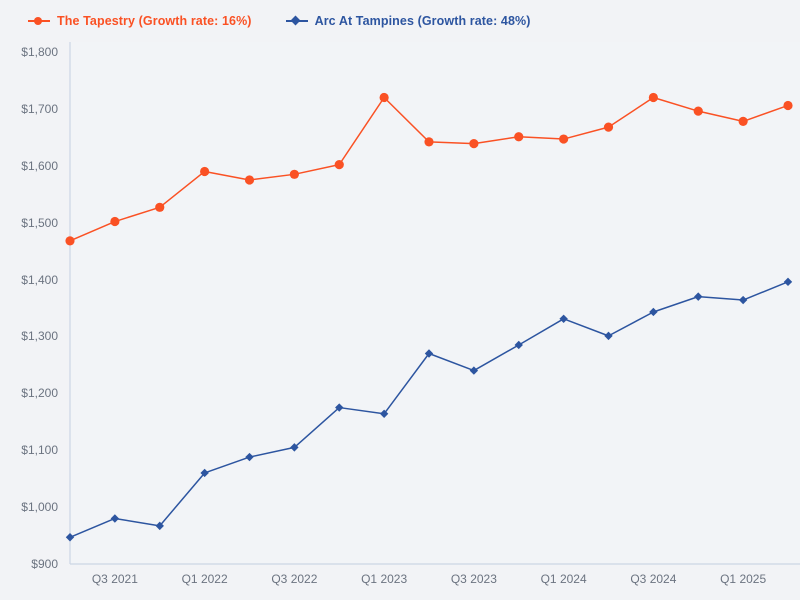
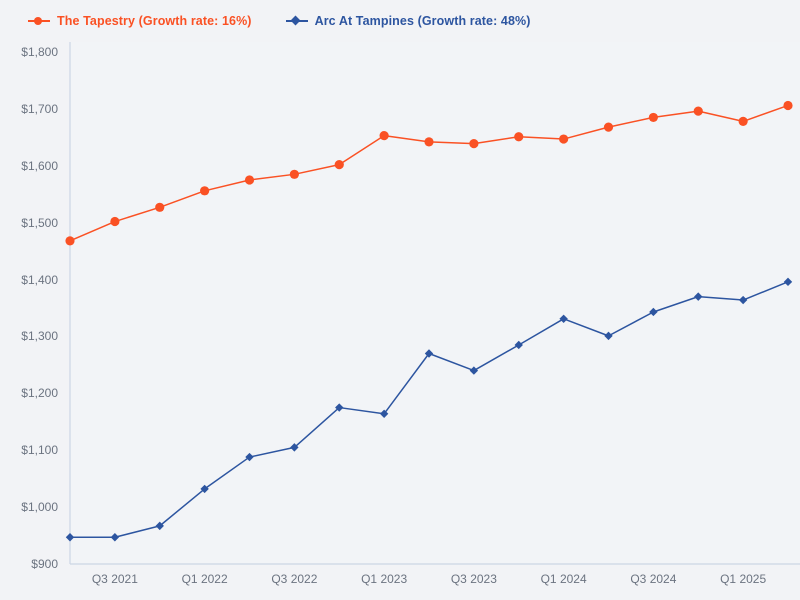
Arc At Tampines (Growth rate: 48%)/Q3 2021: $980 -> $950
The Tapestry (Growth rate: 16%)/Q1 2022: $1590 -> $1560
Arc At Tampines (Growth rate: 48%)/Q1 2022: $1060 -> $1030
The Tapestry (Growth rate: 16%)/Q1 2023: $1720 -> $1650
The Tapestry (Growth rate: 16%)/Q3 2024: $1720 -> $1680
